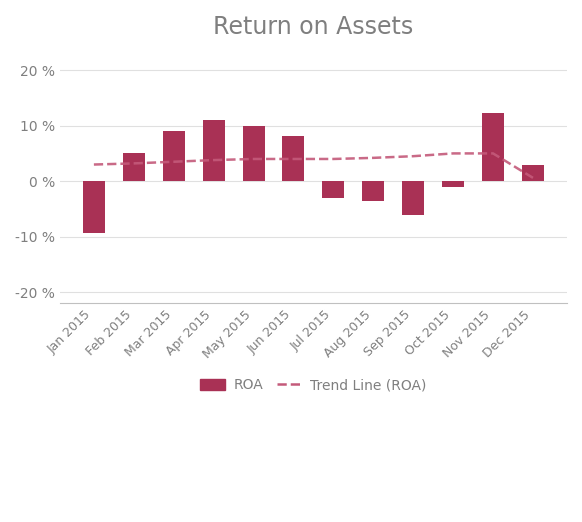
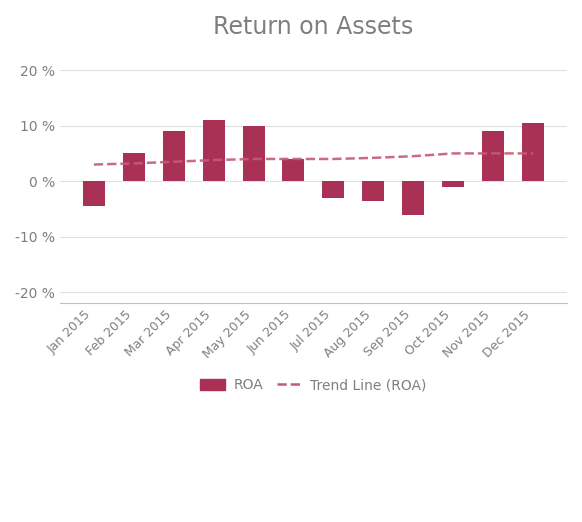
ROA/Jan 2015: -9.4 % -> -4.5 %
ROA/Jun 2015: 8.2 % -> 4.0 %
ROA/Nov 2015: 12.2 % -> 9.0 %
ROA/Dec 2015: 3.0 % -> 10.5 %
Trend Line (ROA)/Dec 2015: 0.6 % -> 5.0 %
